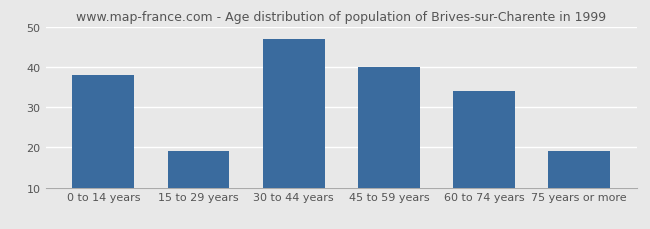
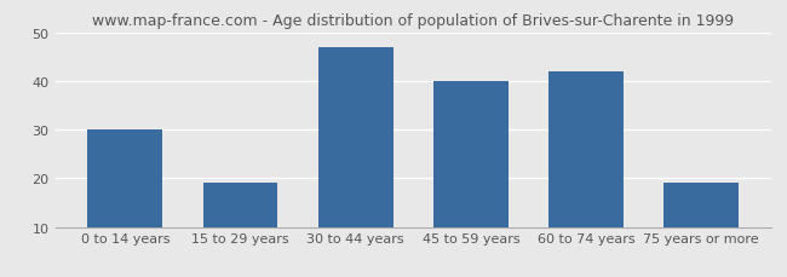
0 to 14 years: 38 -> 30
60 to 74 years: 34 -> 42
